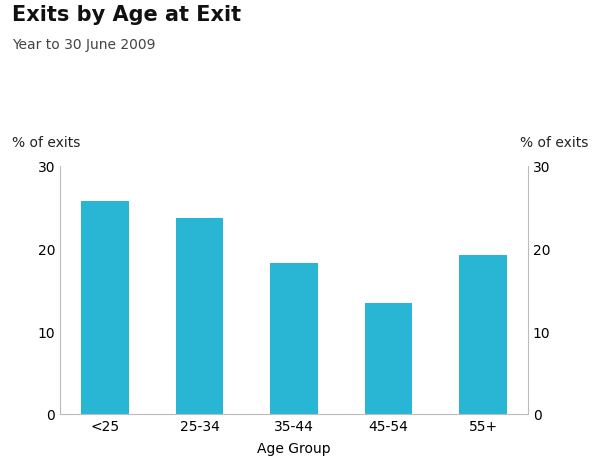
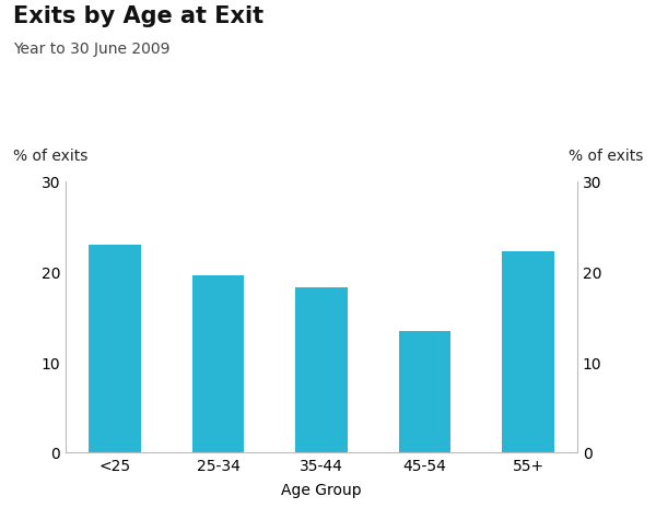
<25: 25.8 -> 23.0
25-34: 23.7 -> 19.6
55+: 19.2 -> 22.2
